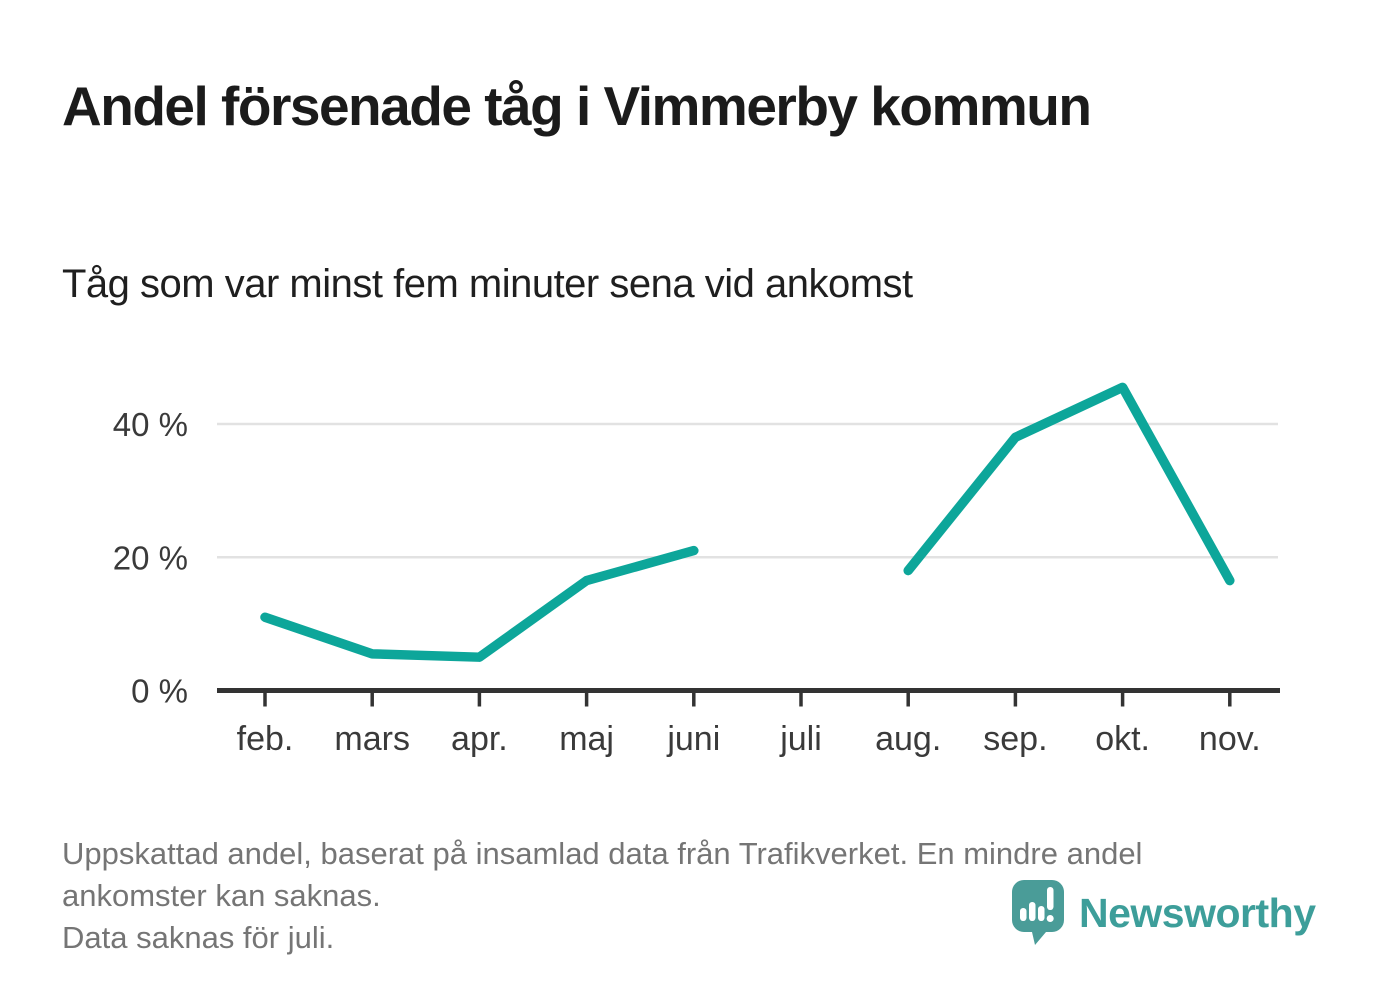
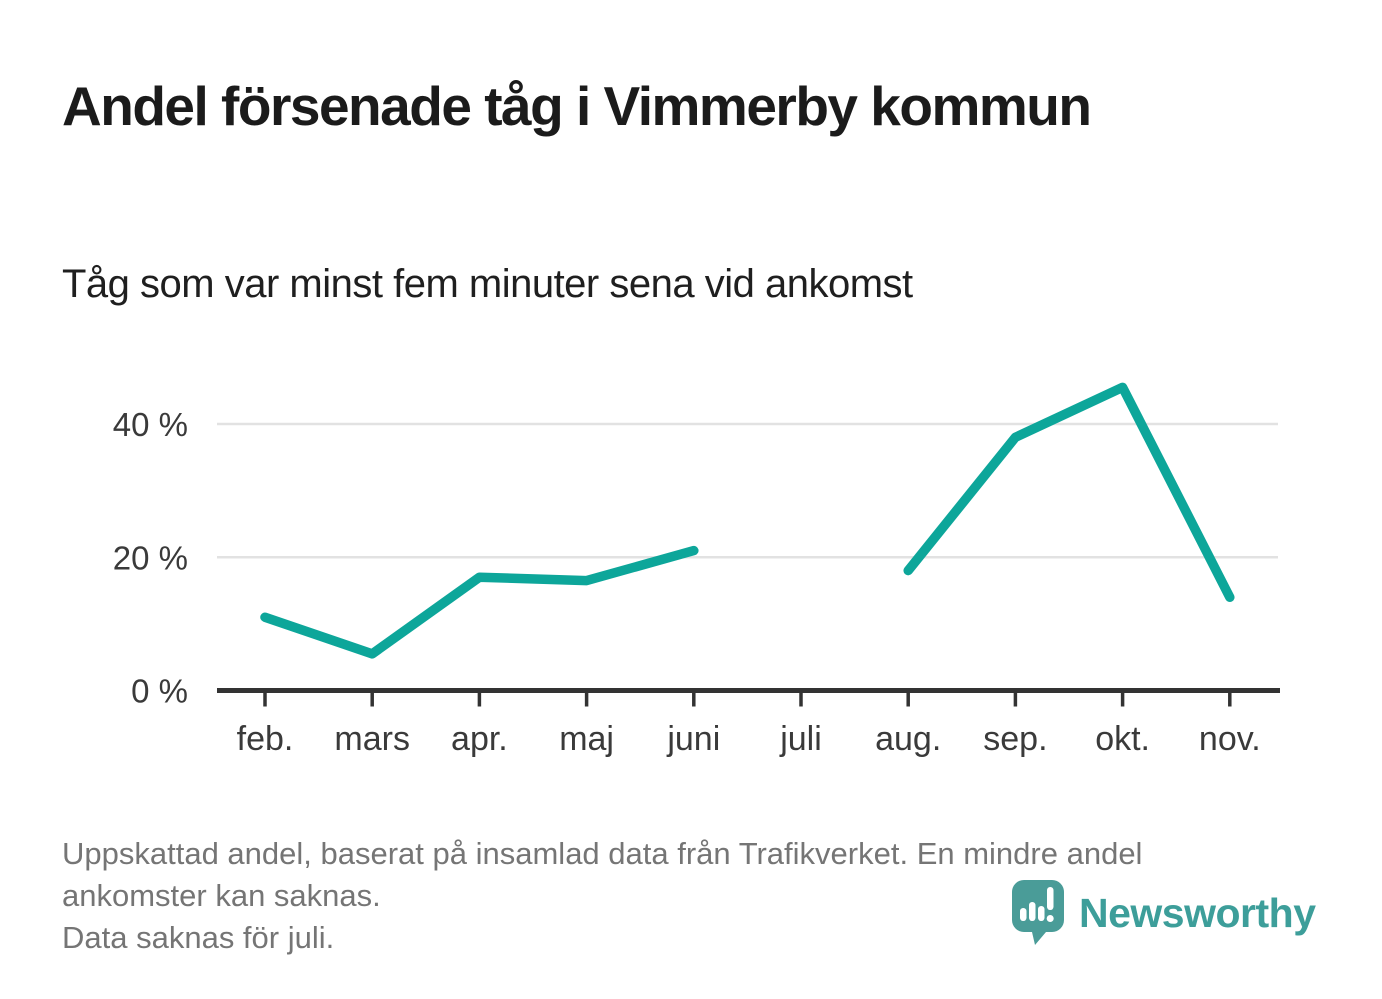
apr.: 5% -> 17%
nov.: 16% -> 14%
